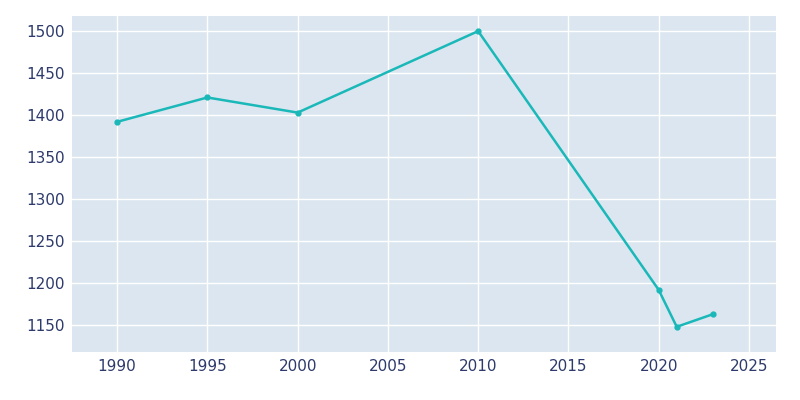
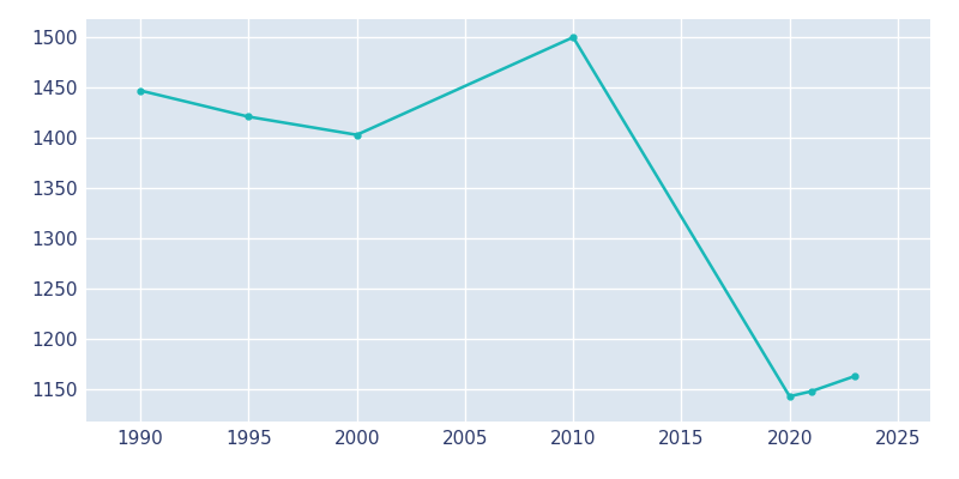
1990: 1392 -> 1447
2020: 1192 -> 1143
